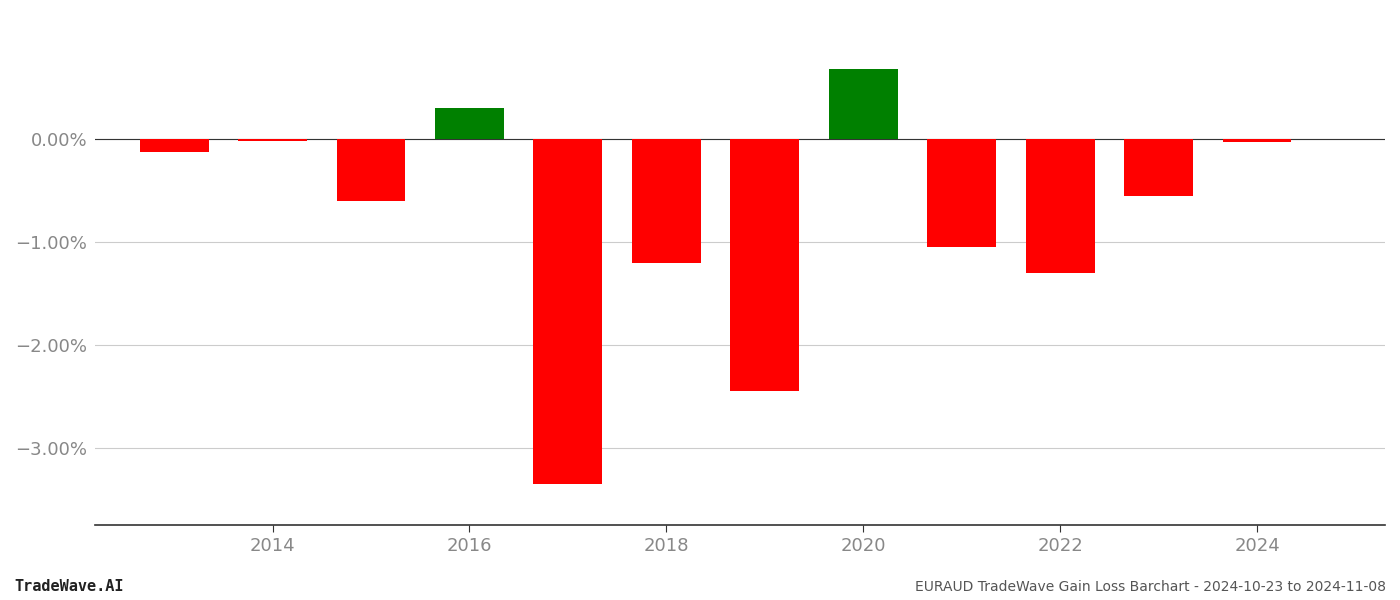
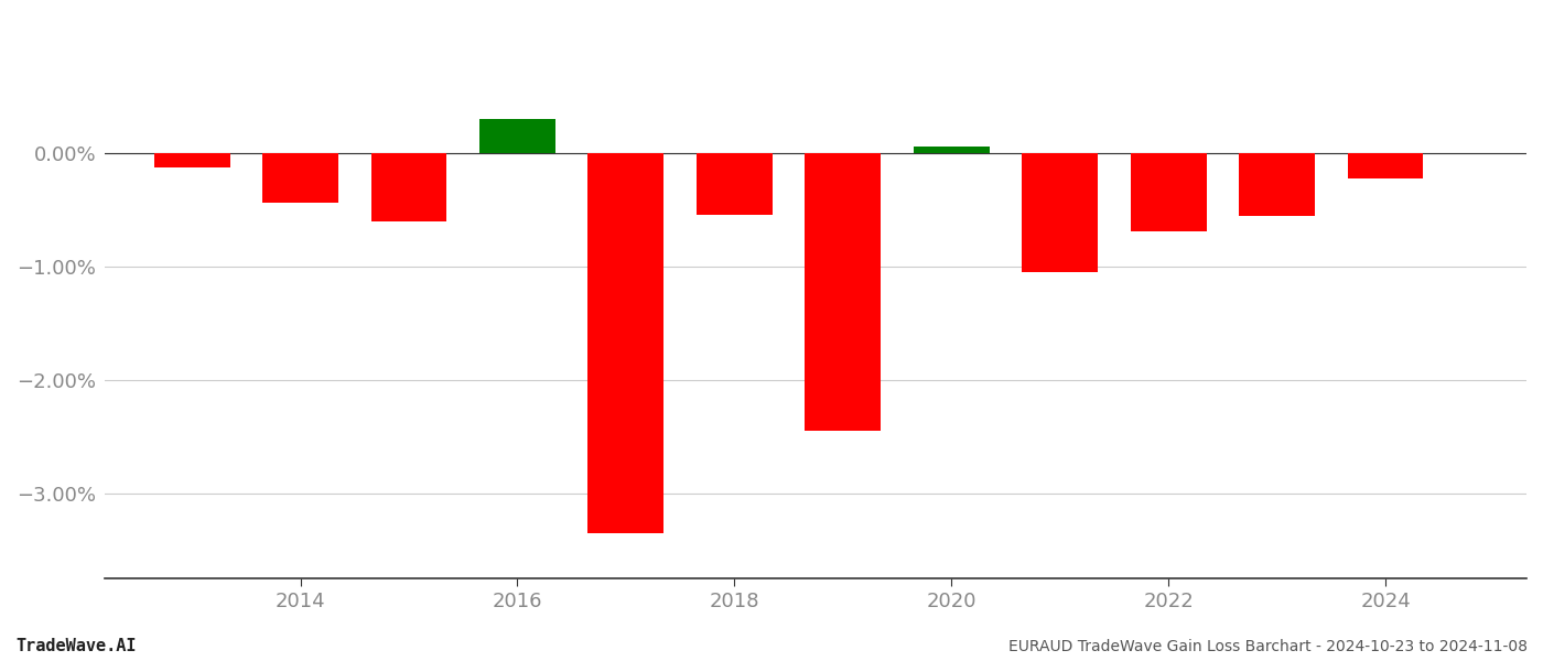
2014: -0.02% -> -0.43%
2018: -1.20% -> -0.54%
2020: 0.68% -> 0.06%
2022: -1.30% -> -0.69%
2024: -0.03% -> -0.22%
